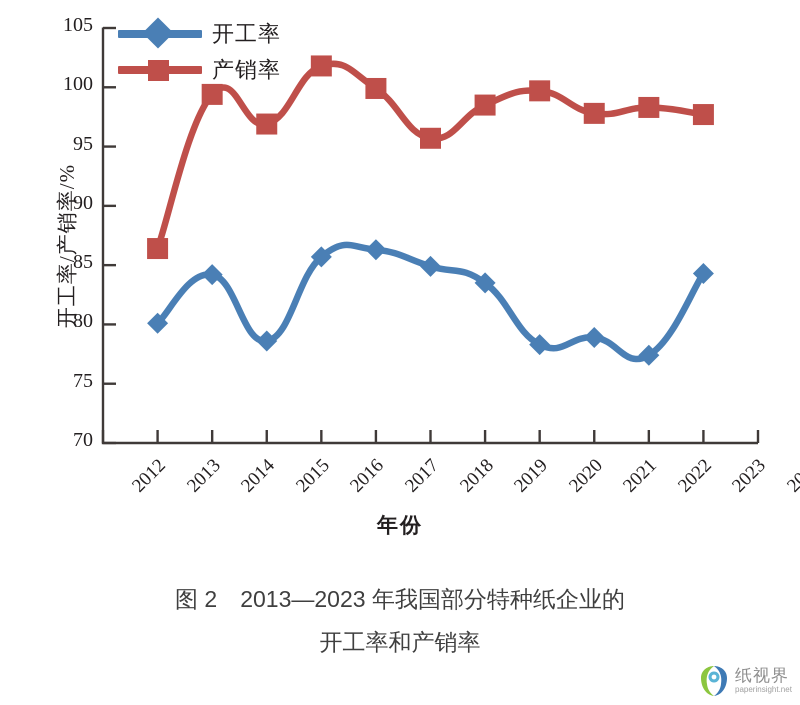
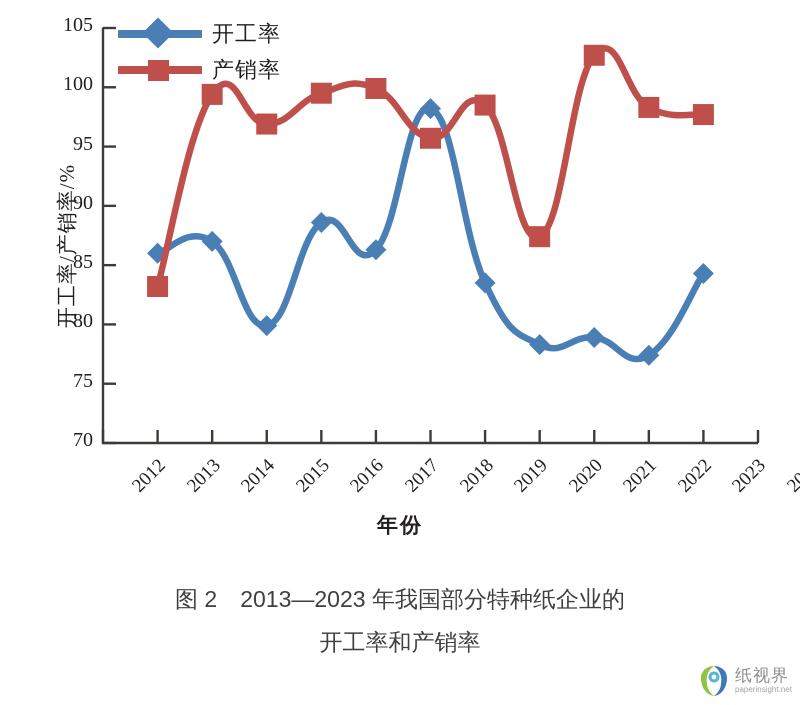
开工率/2013: 80.1 -> 86.0
产销率/2013: 86.4 -> 83.2
开工率/2014: 84.2 -> 87.0
开工率/2015: 78.6 -> 79.9
开工率/2016: 85.7 -> 88.6
产销率/2016: 101.8 -> 99.5
开工率/2018: 84.9 -> 98.2
产销率/2020: 99.7 -> 87.4
产销率/2021: 97.8 -> 102.7
